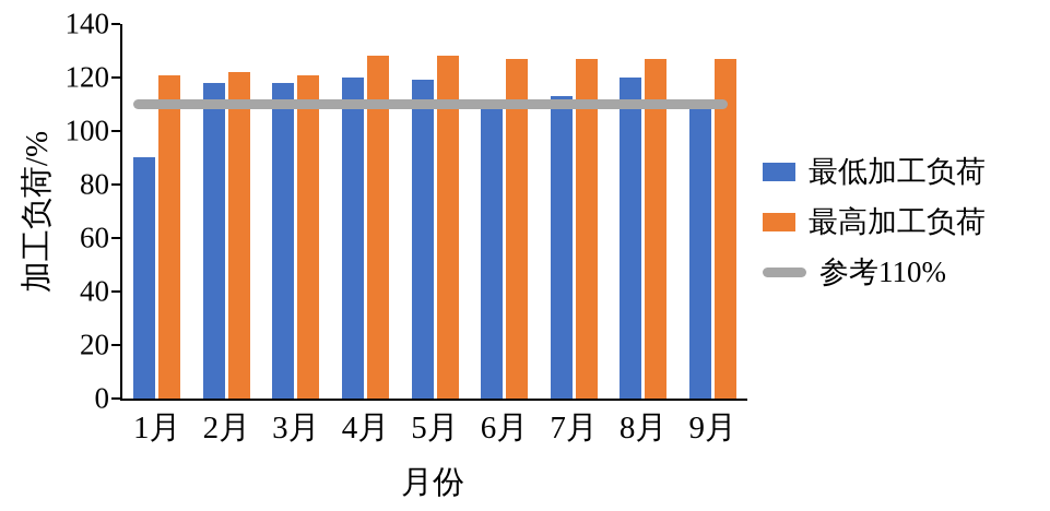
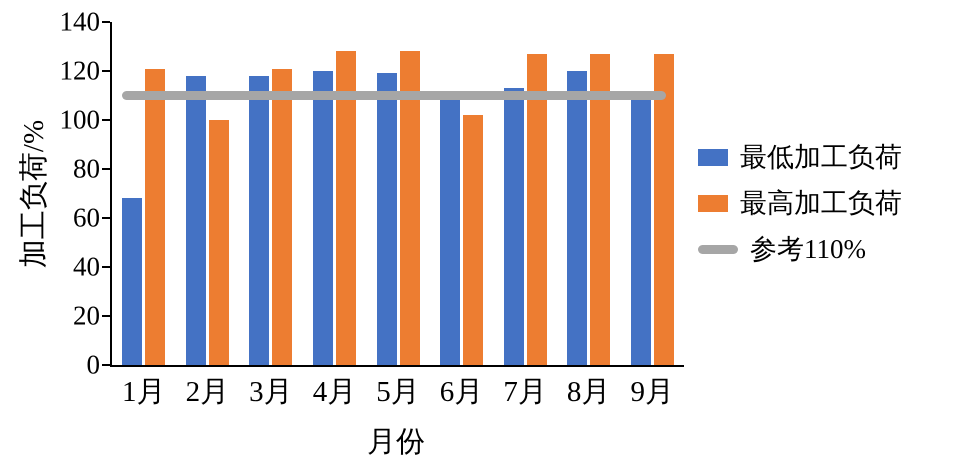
最低加工负荷/1月: 90 -> 68
最高加工负荷/2月: 122 -> 100
最高加工负荷/6月: 127 -> 102
